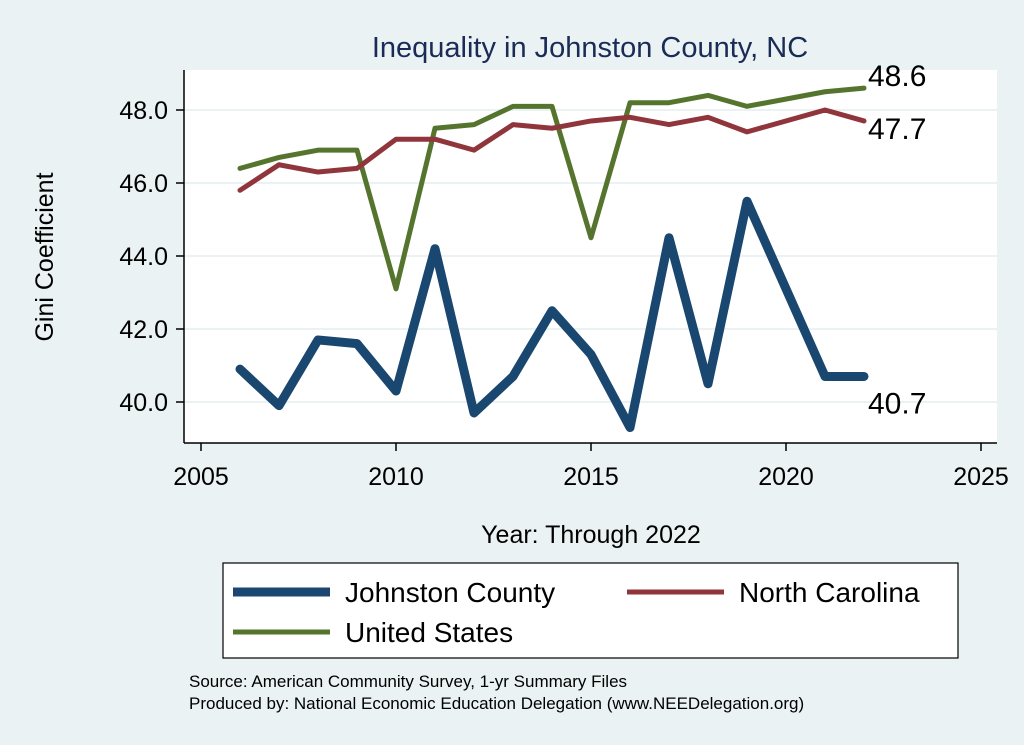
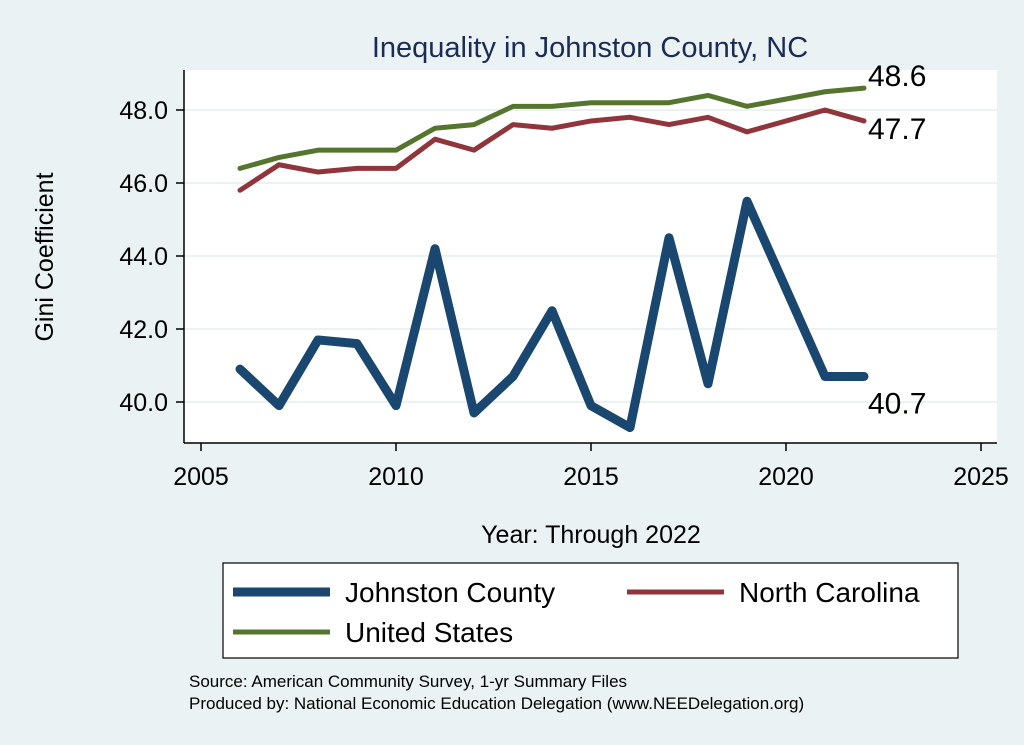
Johnston County/2010: 40.3 -> 39.9
North Carolina/2010: 47.2 -> 46.4
United States/2010: 43.1 -> 46.9
Johnston County/2015: 41.3 -> 39.9
United States/2015: 44.5 -> 48.2
